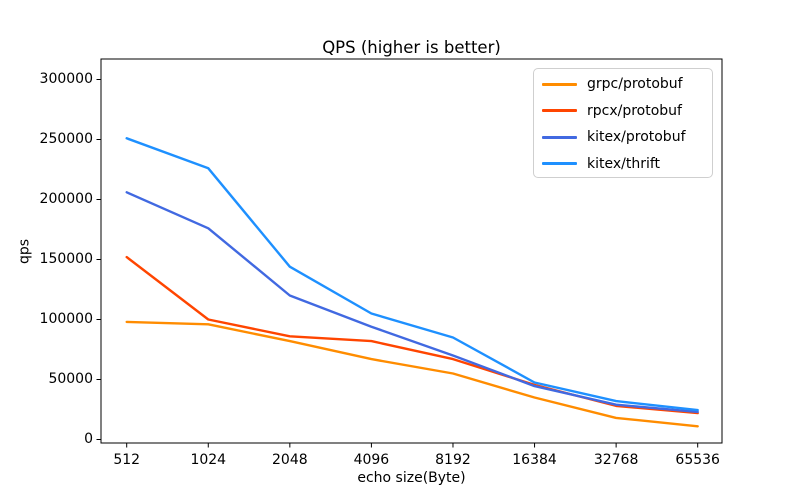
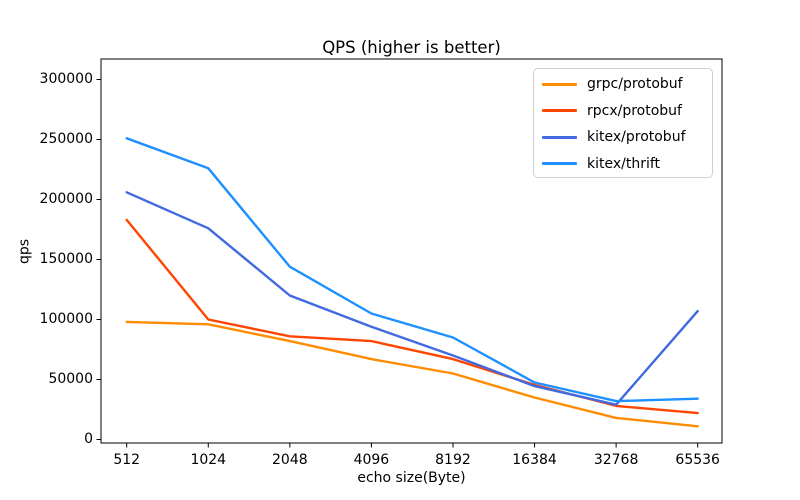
rpcx/protobuf/512: 152000 -> 183000
kitex/protobuf/65536: 23000 -> 107000
kitex/thrift/65536: 24000 -> 34000
